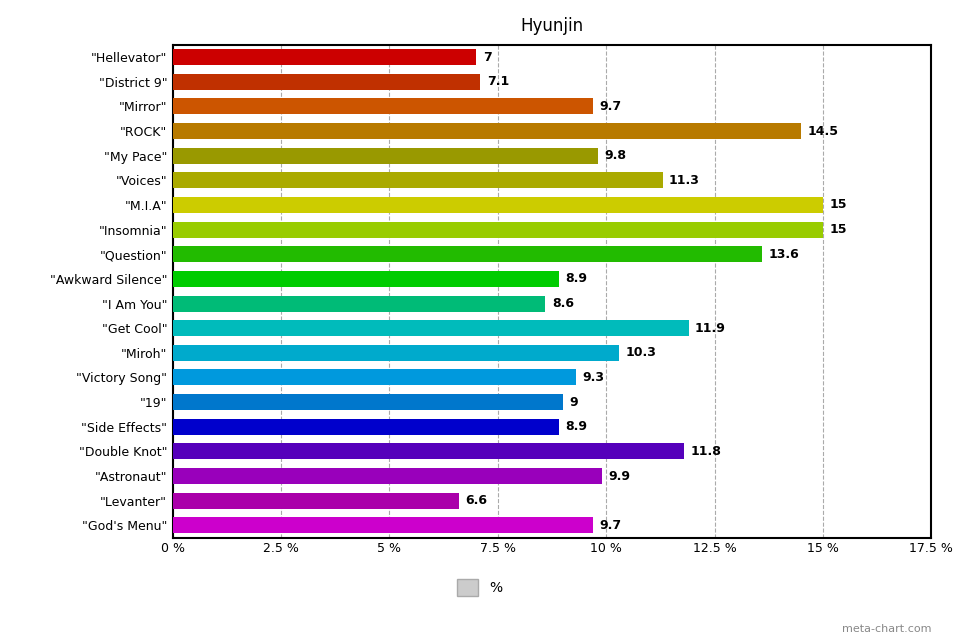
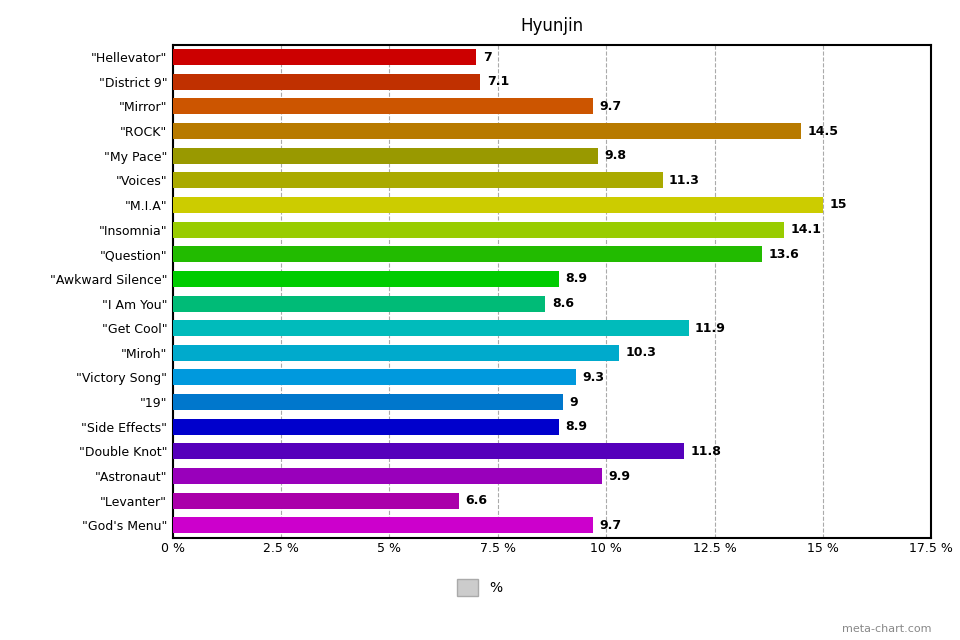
"Insomnia": 15 -> 14.1
